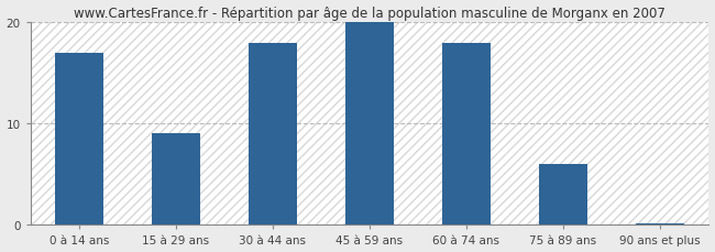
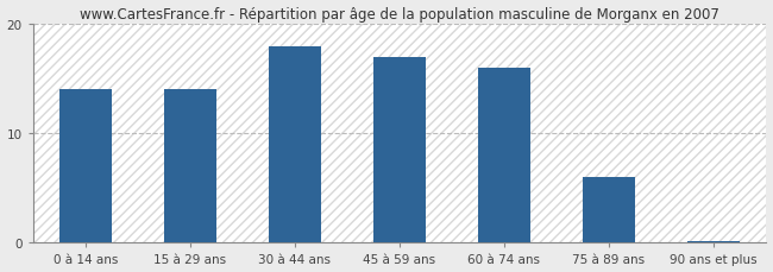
0 à 14 ans: 17.0 -> 14.0
15 à 29 ans: 9.0 -> 14.0
45 à 59 ans: 20.0 -> 17.0
60 à 74 ans: 18.0 -> 16.0
